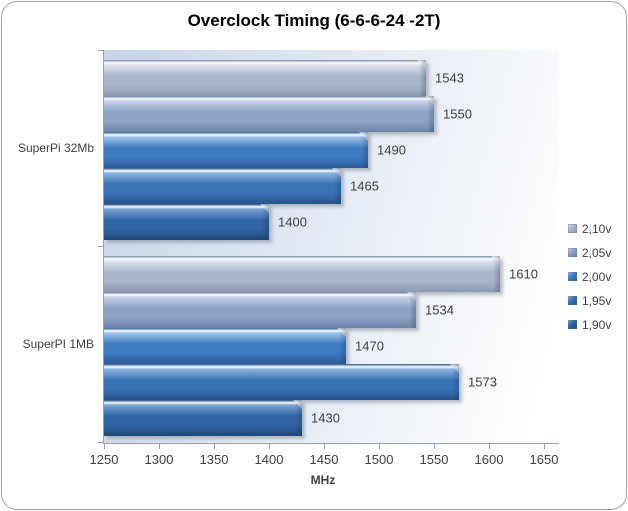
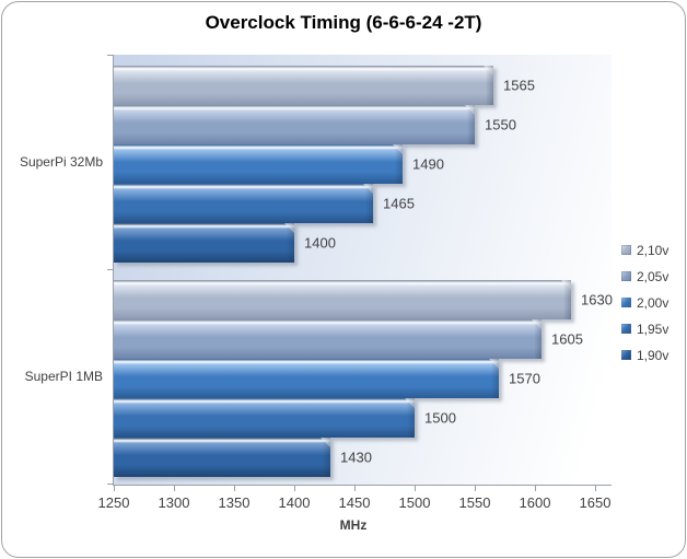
2,10v/SuperPi 32Mb: 1543 -> 1565
2,10v/SuperPI 1MB: 1610 -> 1630
2,05v/SuperPI 1MB: 1534 -> 1605
2,00v/SuperPI 1MB: 1470 -> 1570
1,95v/SuperPI 1MB: 1573 -> 1500
